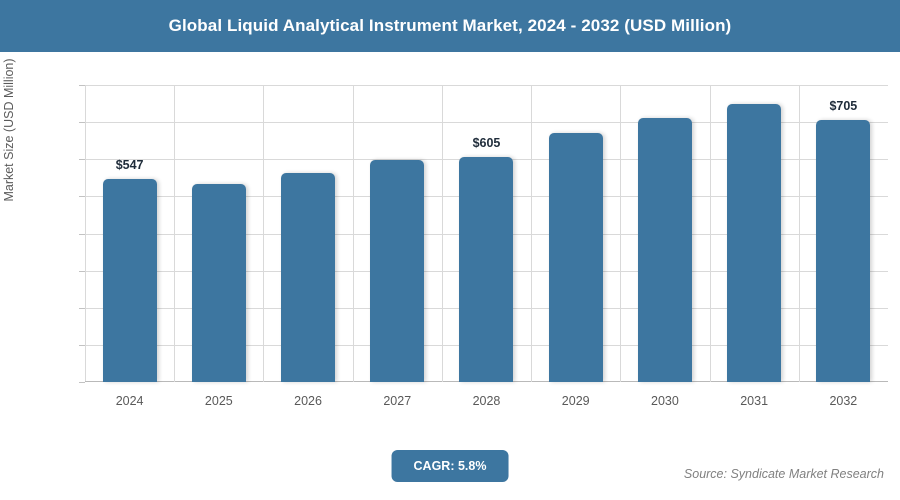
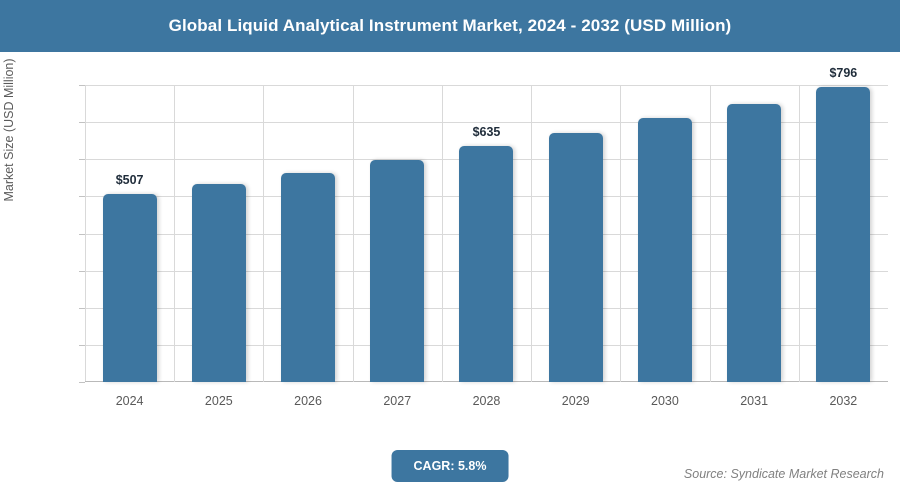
2024: $547 -> $507
2028: $605 -> $635
2032: $705 -> $796
